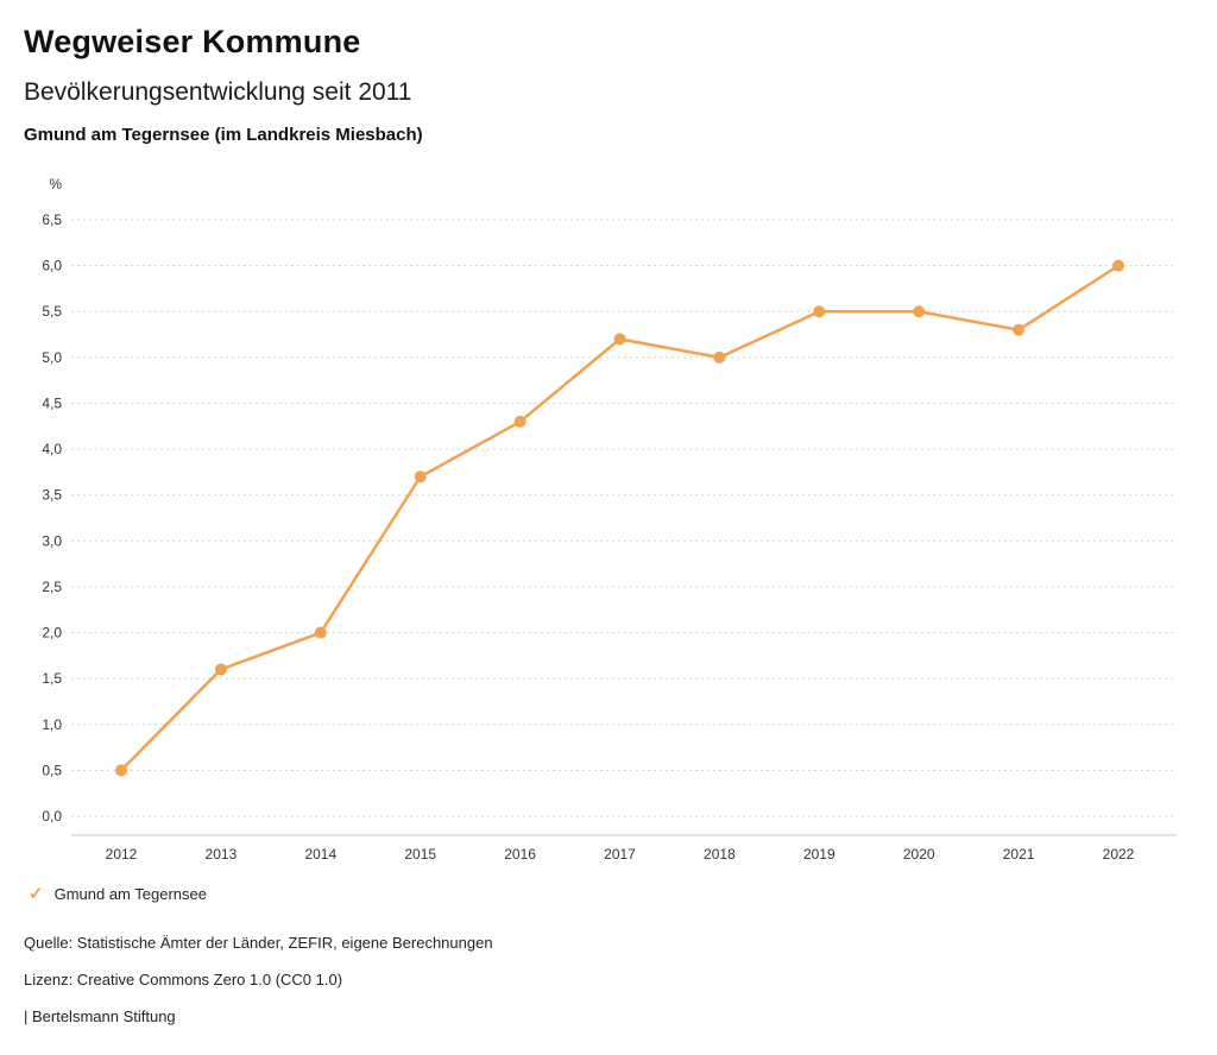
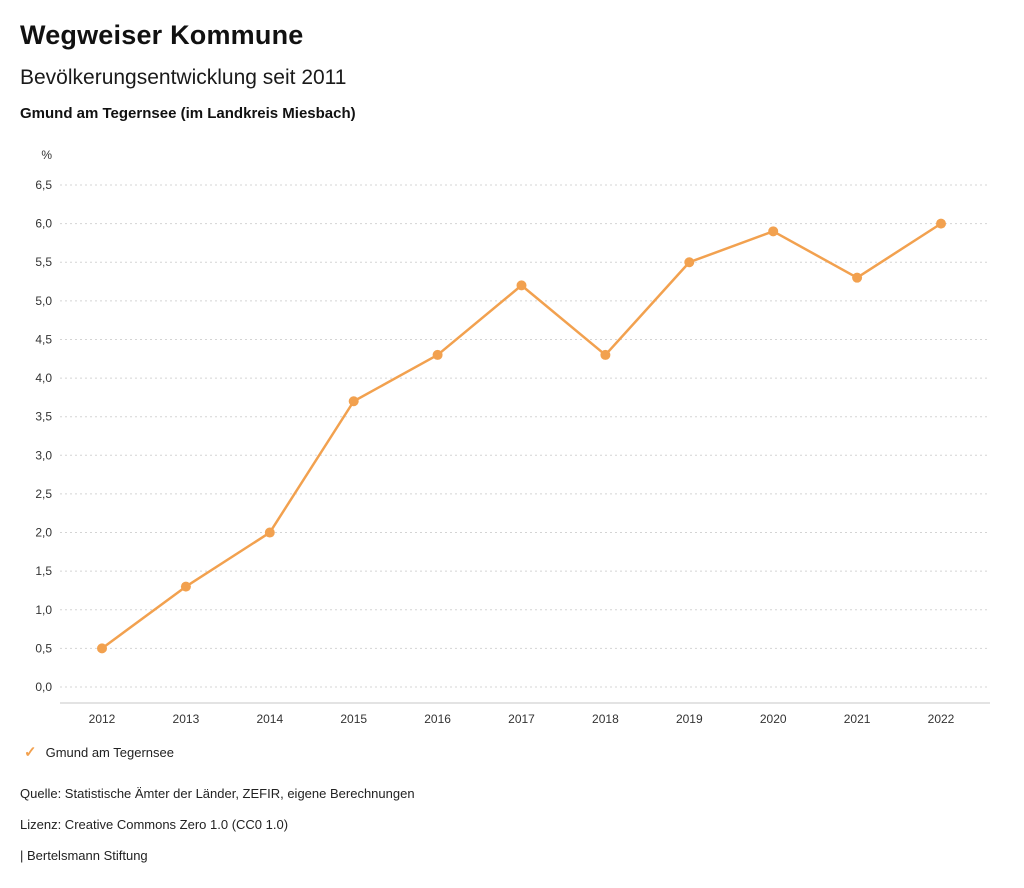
2013: 1,6 -> 1,3
2018: 5,0 -> 4,3
2020: 5,5 -> 5,9
